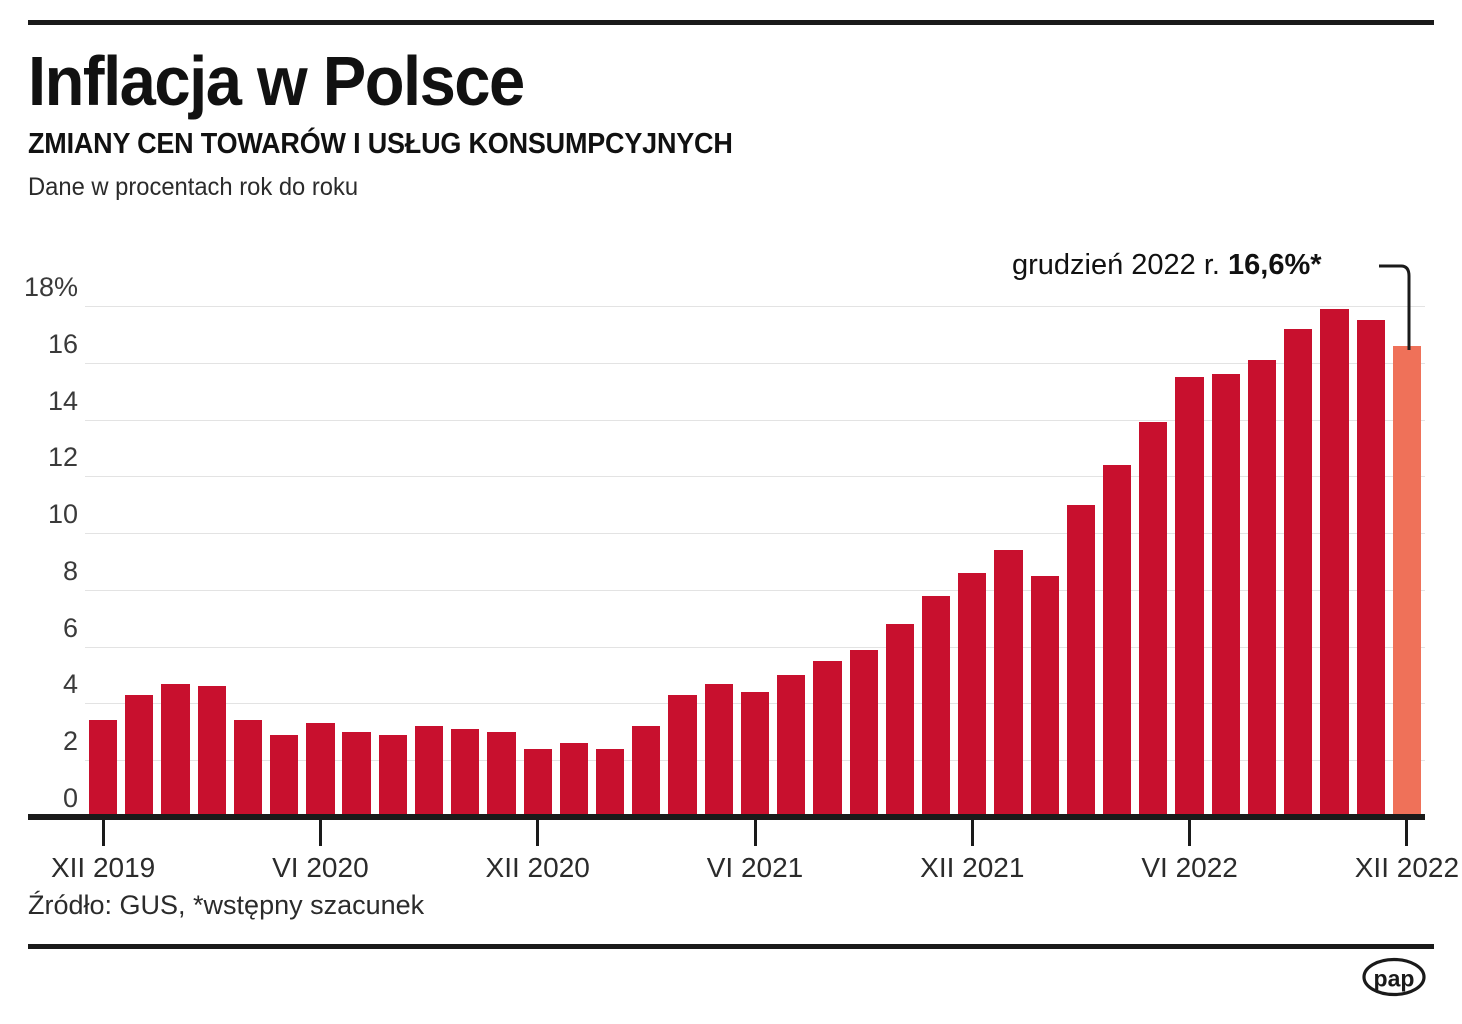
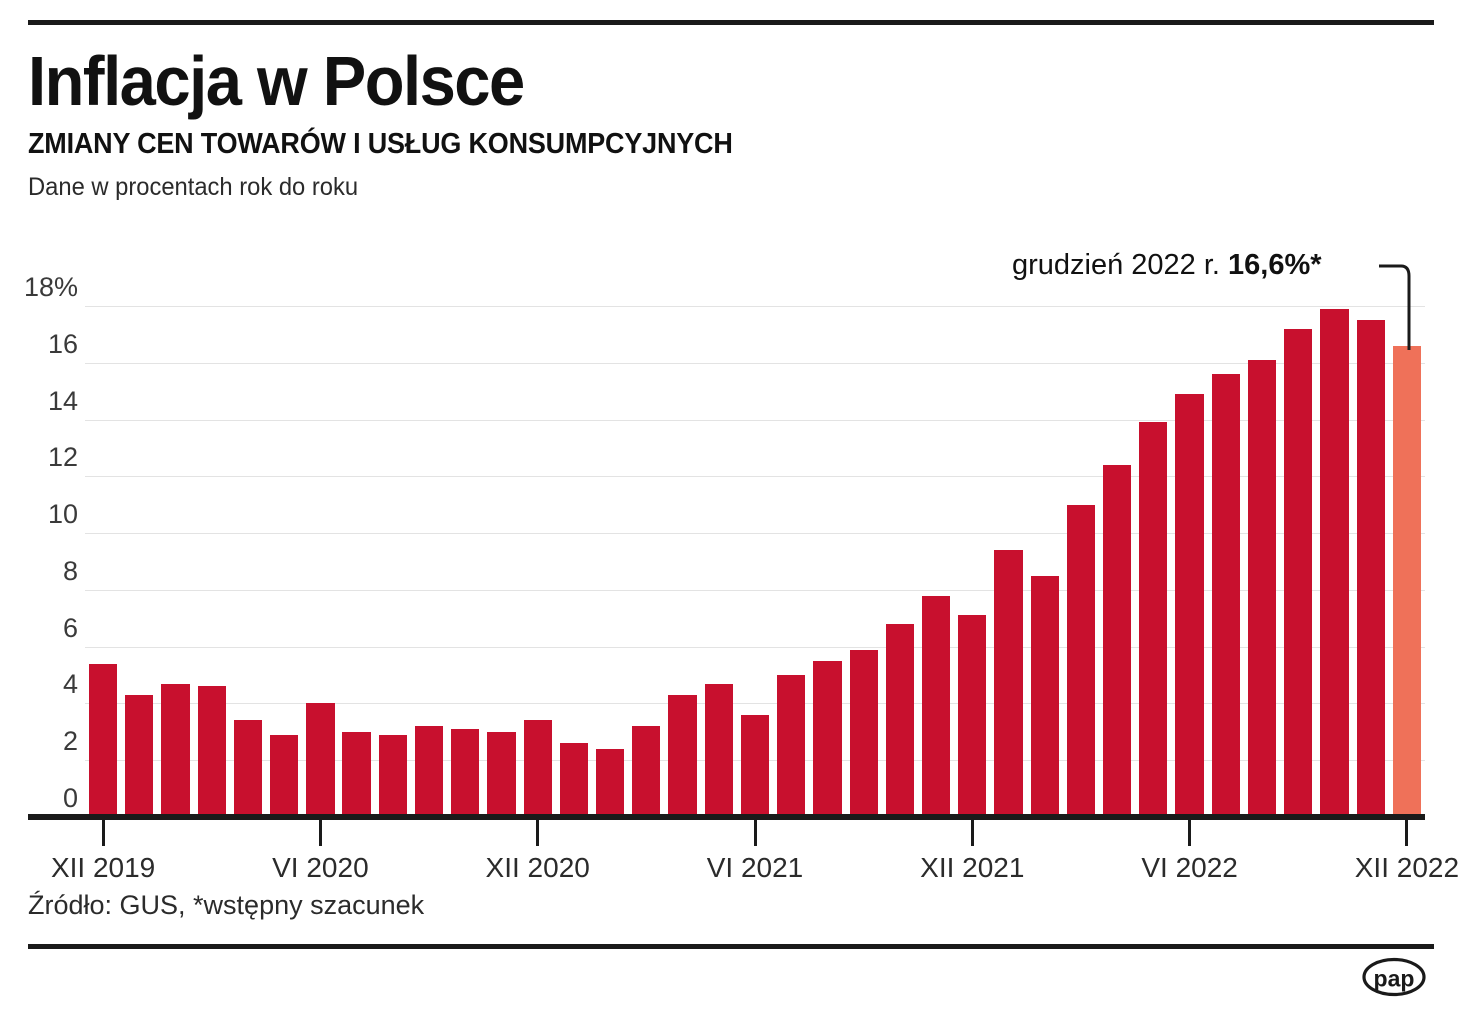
XII 2019: 3.4% -> 5.4%
VI 2020: 3.3% -> 4.0%
XII 2020: 2.4% -> 3.4%
VI 2021: 4.4% -> 3.6%
XII 2021: 8.6% -> 7.1%
VI 2022: 15.5% -> 14.9%
